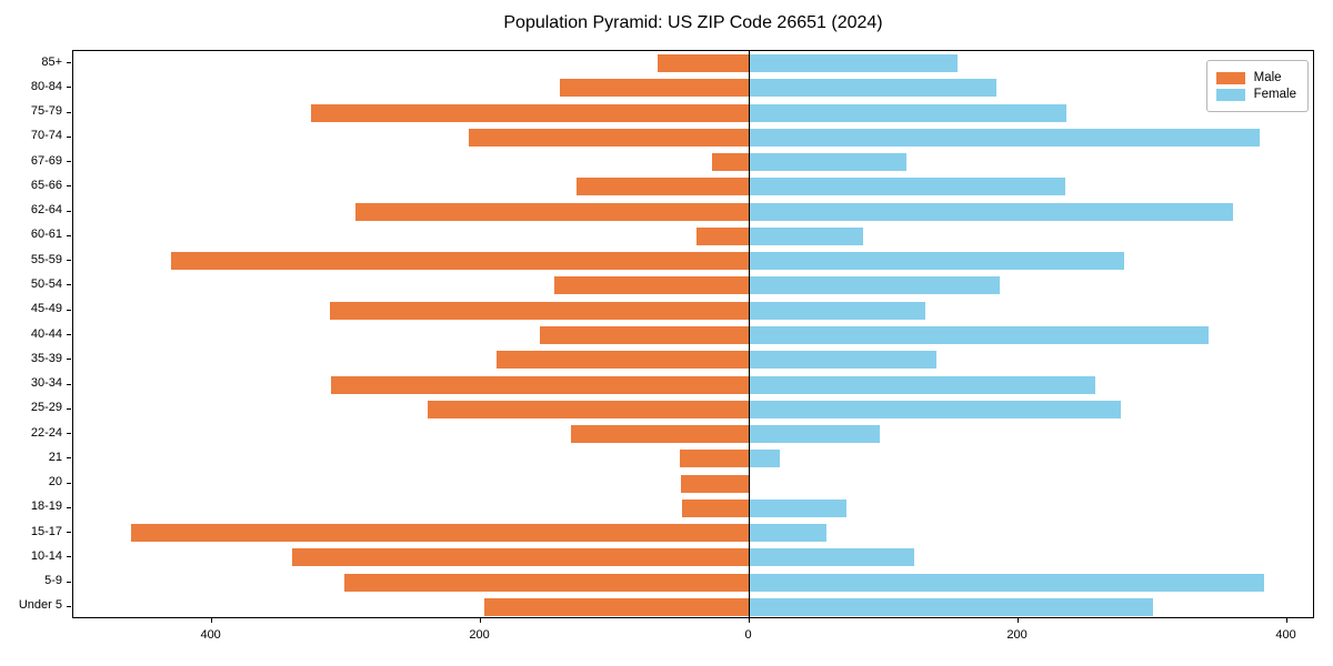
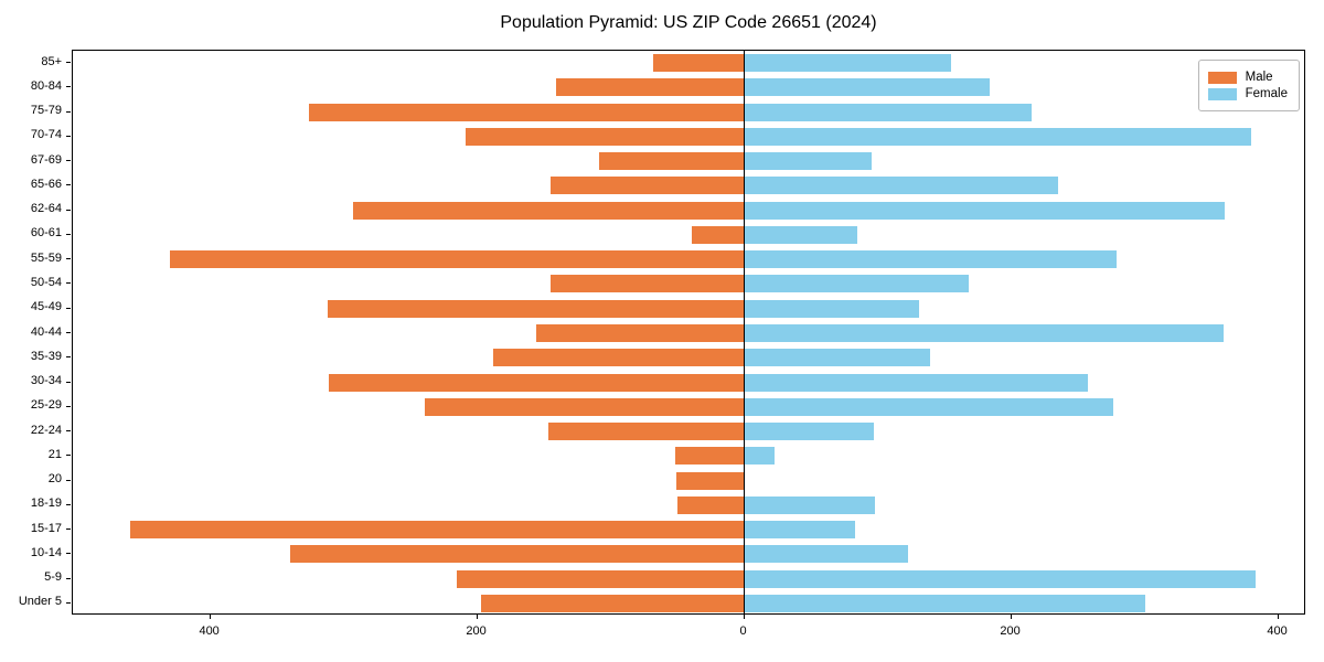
Female/75-79: 236 -> 215
Male/67-69: 28 -> 109
Female/67-69: 117 -> 95
Male/65-66: 129 -> 145
Female/50-54: 186 -> 168
Female/40-44: 342 -> 359
Male/22-24: 133 -> 147
Female/18-19: 72 -> 98
Female/15-17: 57 -> 83
Male/5-9: 301 -> 215
